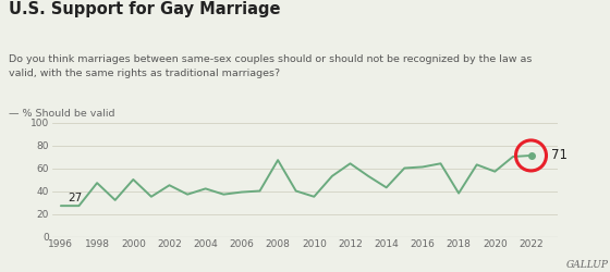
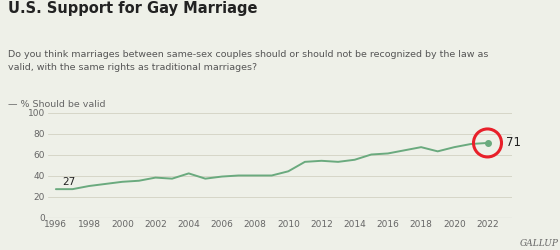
1998: 47 -> 30
2000: 50 -> 34
2002: 45 -> 38
2008: 67 -> 40
2010: 35 -> 44
2012: 64 -> 54
2014: 43 -> 55
2018: 38 -> 67
2020: 57 -> 67
